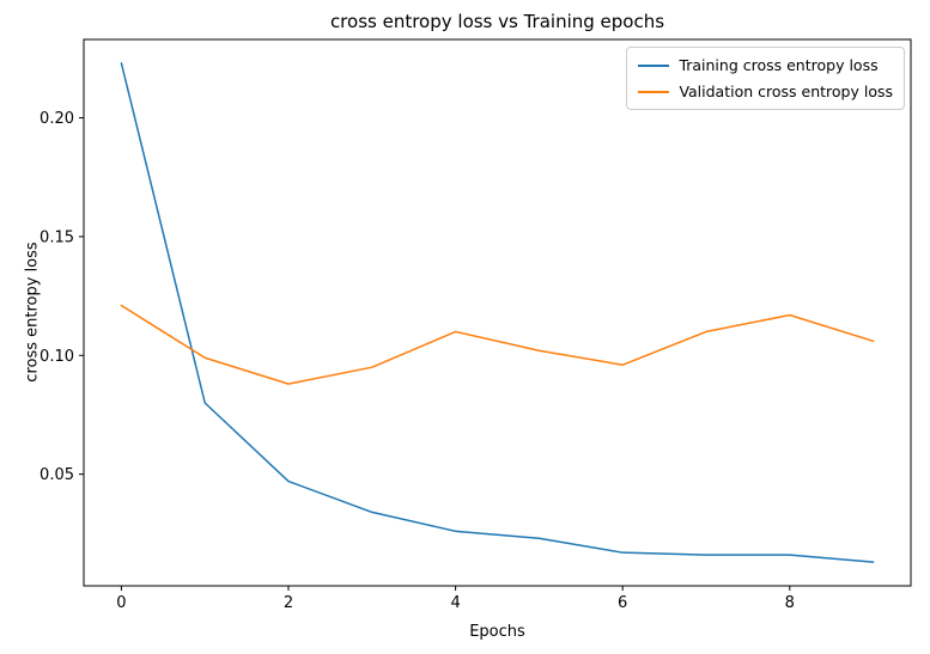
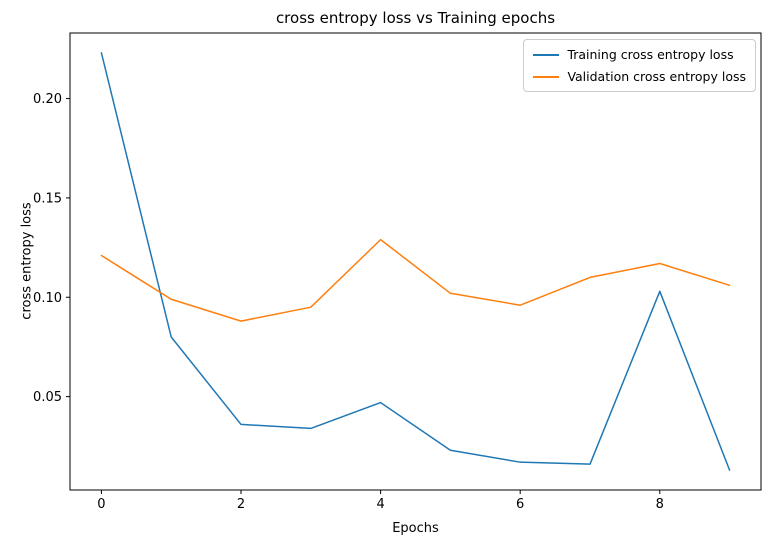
Training cross entropy loss/2: 0.047 -> 0.036
Training cross entropy loss/4: 0.026 -> 0.047
Validation cross entropy loss/4: 0.110 -> 0.129
Training cross entropy loss/8: 0.016 -> 0.103
